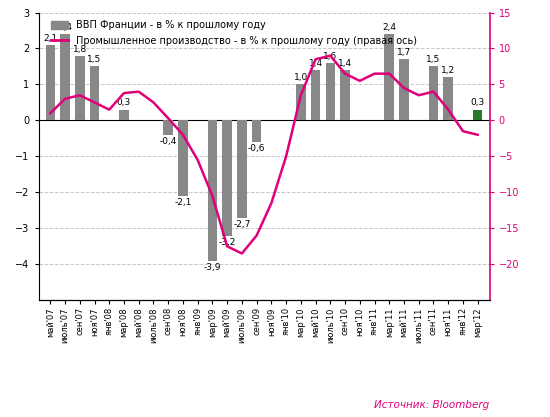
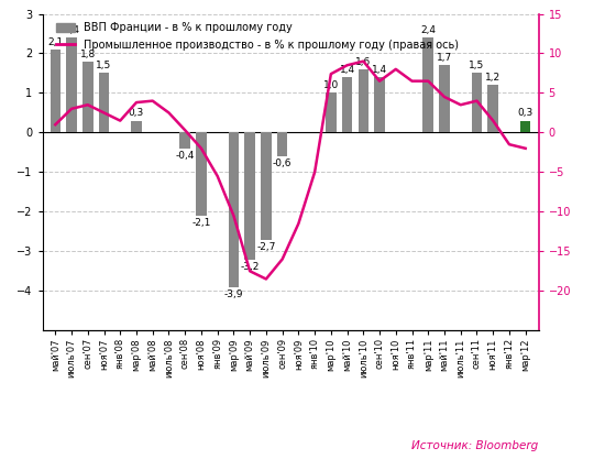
Промышленное производство - в % к прошлому году (правая ось)/мар'10: 3.5 -> 7.4
Промышленное производство - в % к прошлому году (правая ось)/ноя'10: 5.5 -> 8.0
